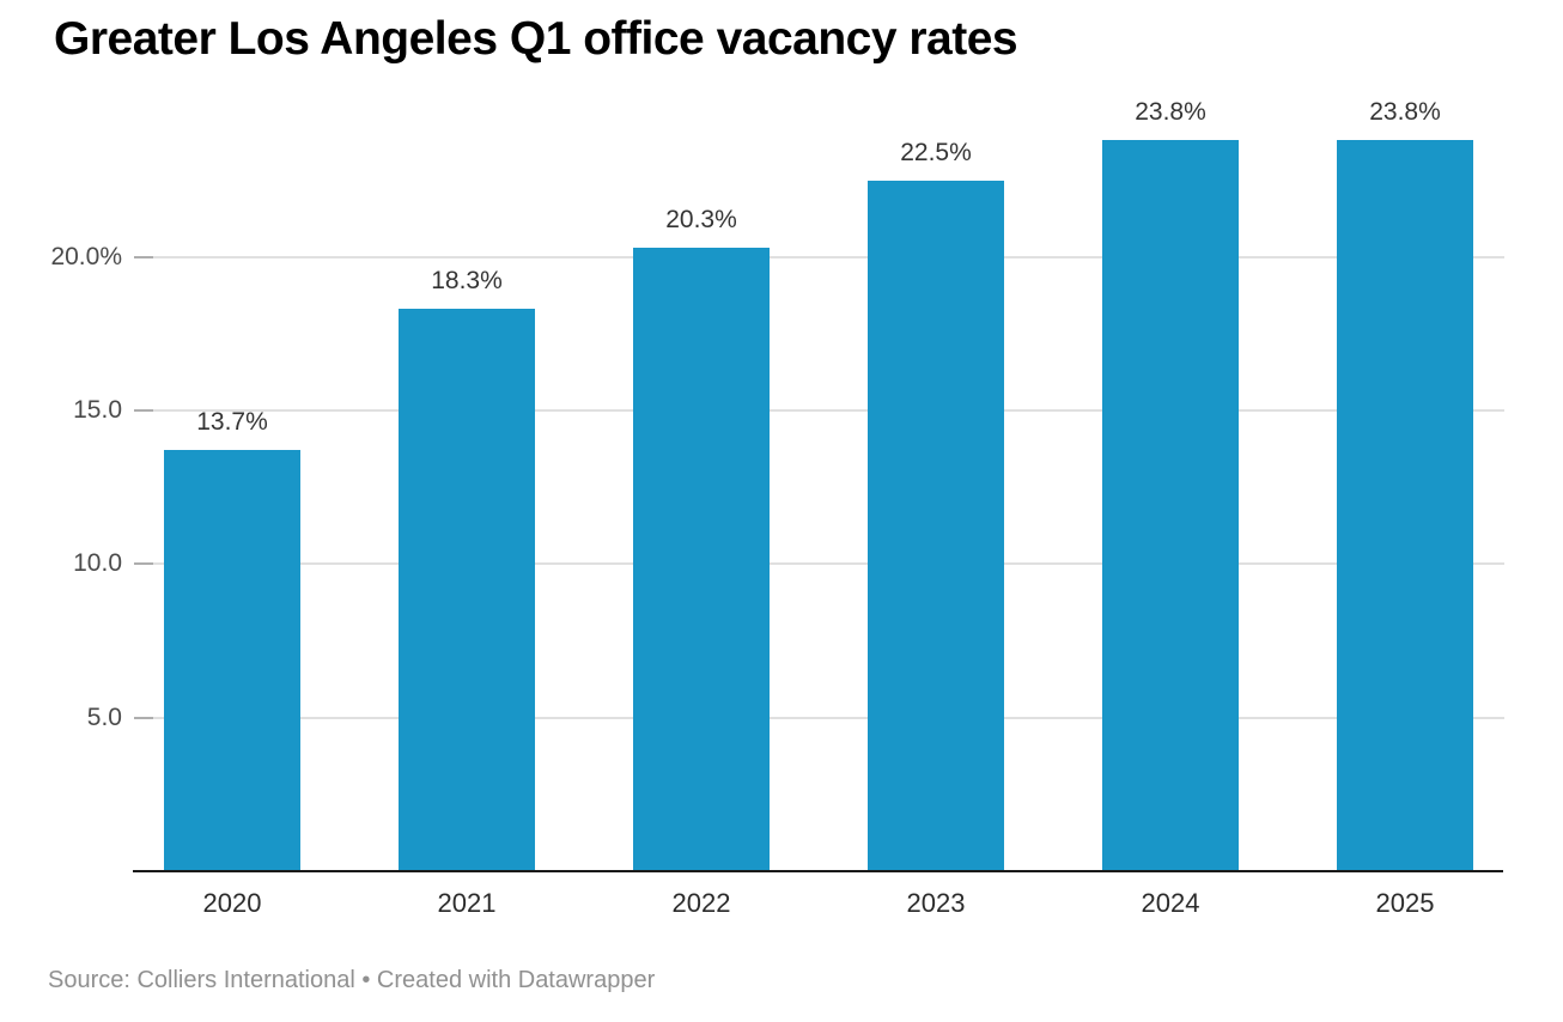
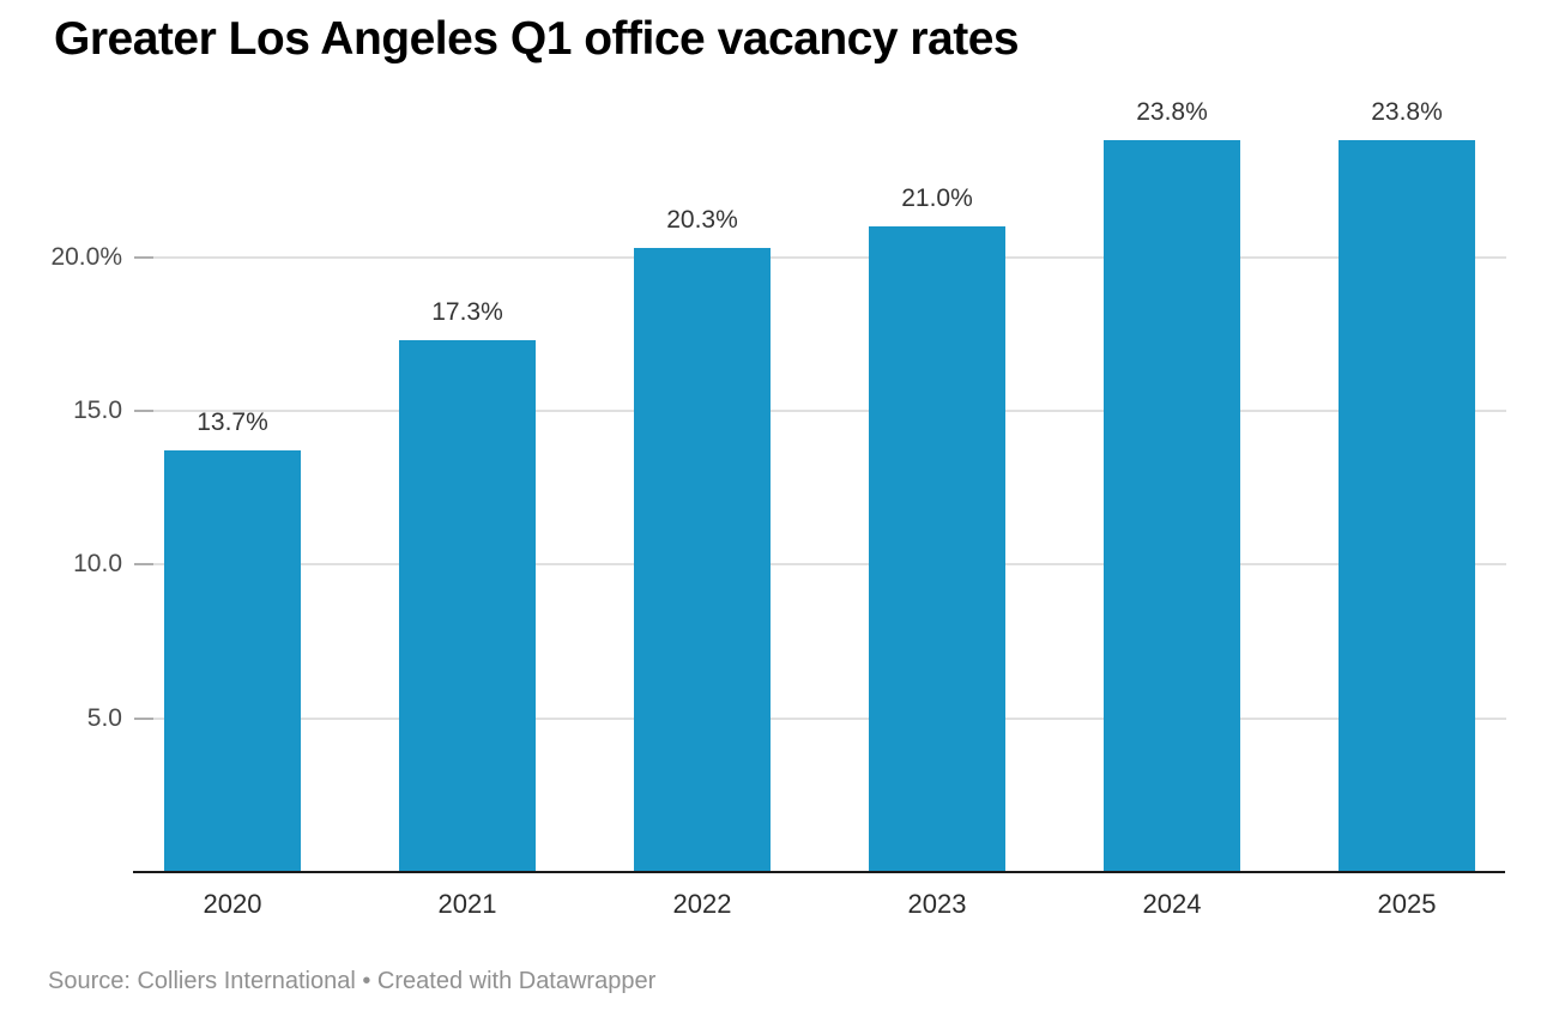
2021: 18.3% -> 17.3%
2023: 22.5% -> 21.0%
